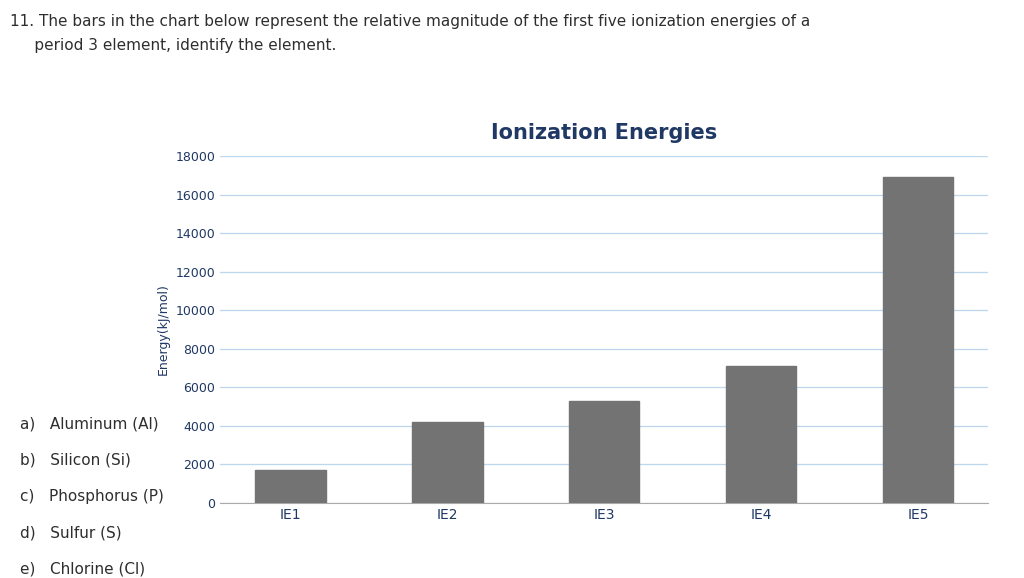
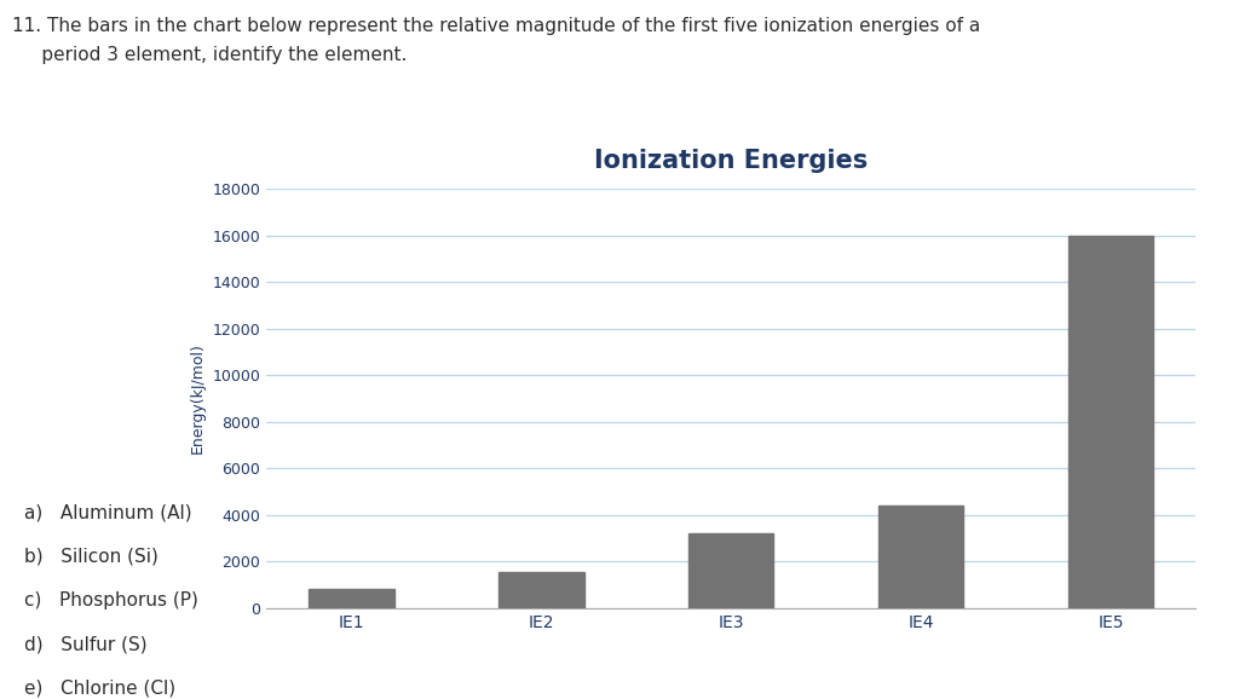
IE1: 1700 -> 800
IE2: 4200 -> 1600
IE3: 5300 -> 3200
IE4: 7100 -> 4400
IE5: 16900 -> 16000
